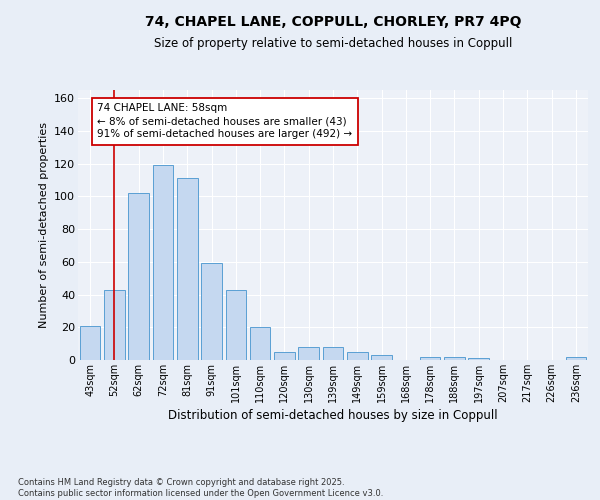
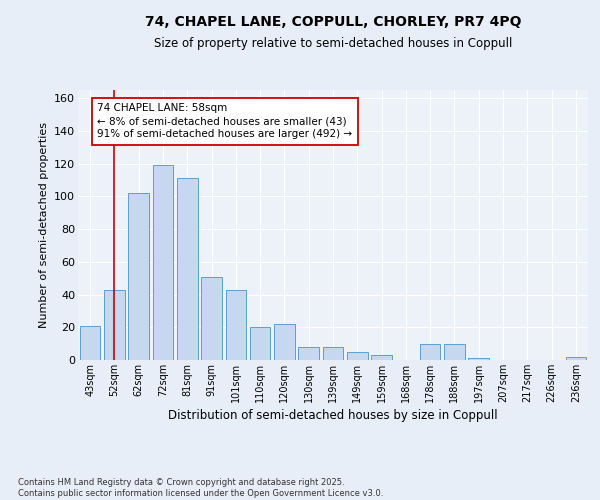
91sqm: 59 -> 51
120sqm: 5 -> 22
178sqm: 2 -> 10
188sqm: 2 -> 10
